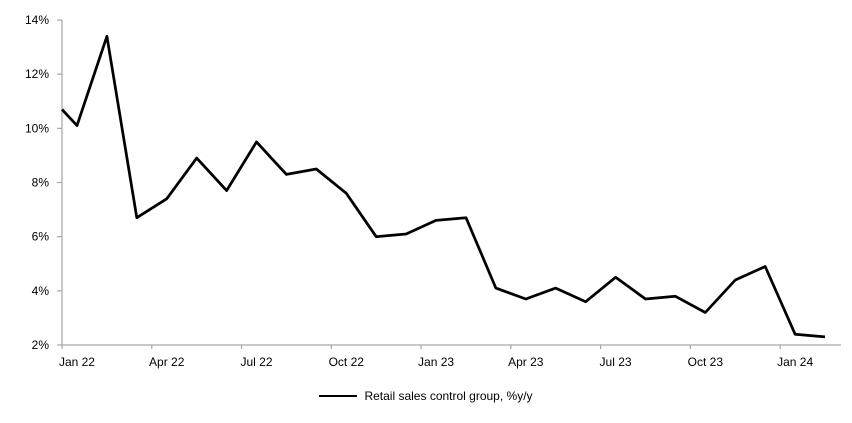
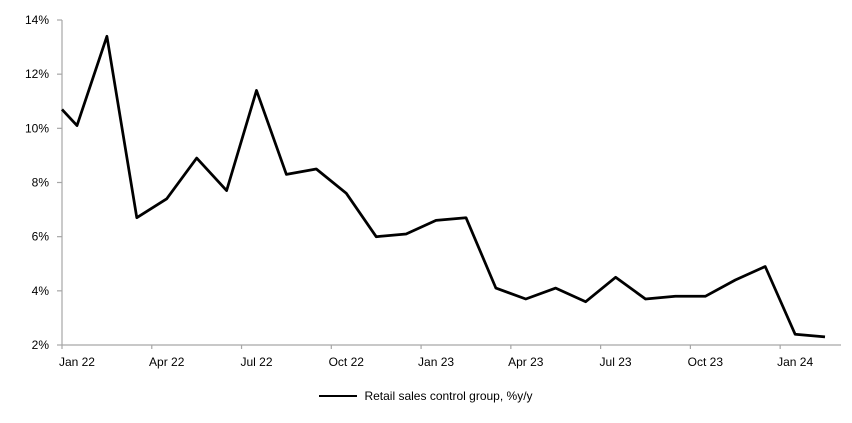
Jul 22: 9.5% -> 11.4%
Oct 23: 3.2% -> 3.8%
